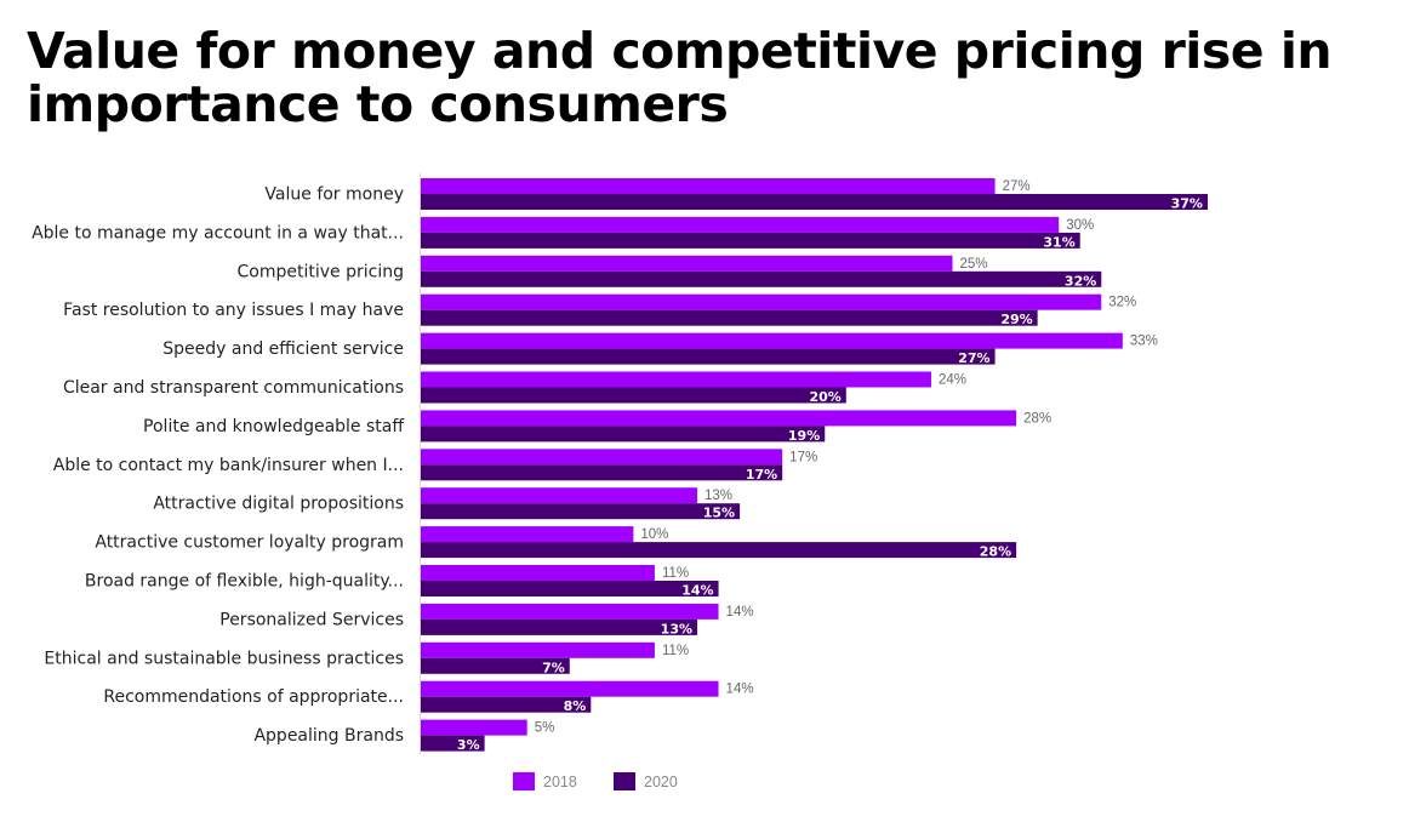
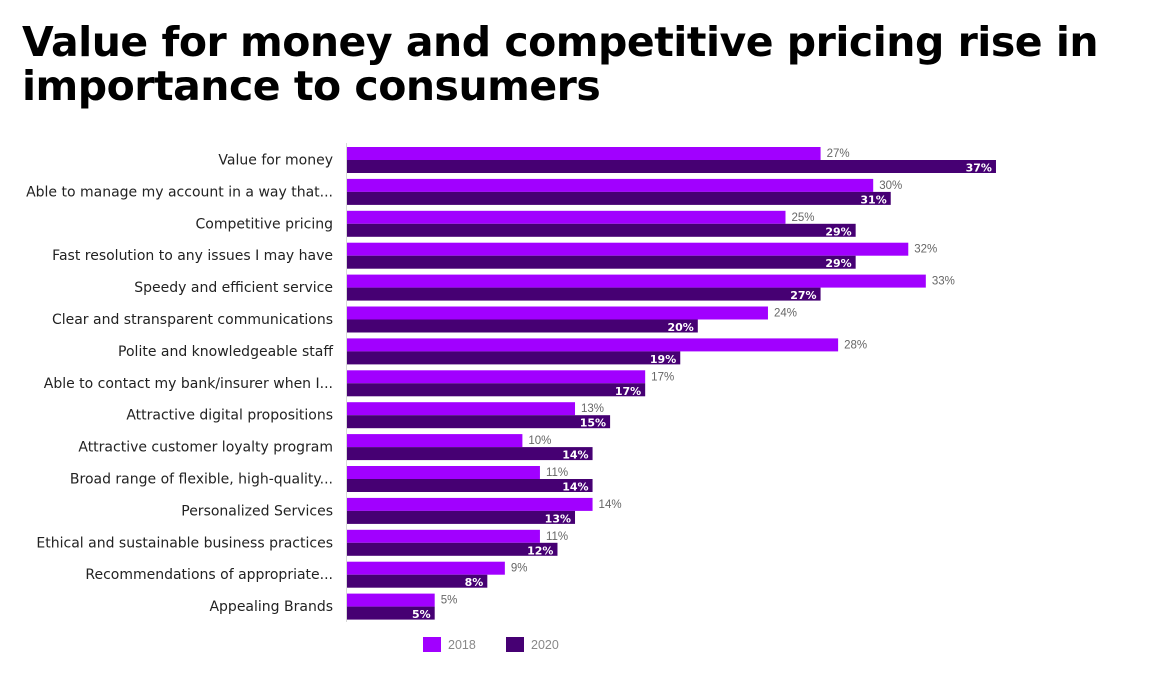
2020/Competitive pricing: 32% -> 29%
2020/Attractive customer loyalty program: 28% -> 14%
2020/Ethical and sustainable business practices: 7% -> 12%
2018/Recommendations of appropriate...: 14% -> 9%
2020/Appealing Brands: 3% -> 5%
